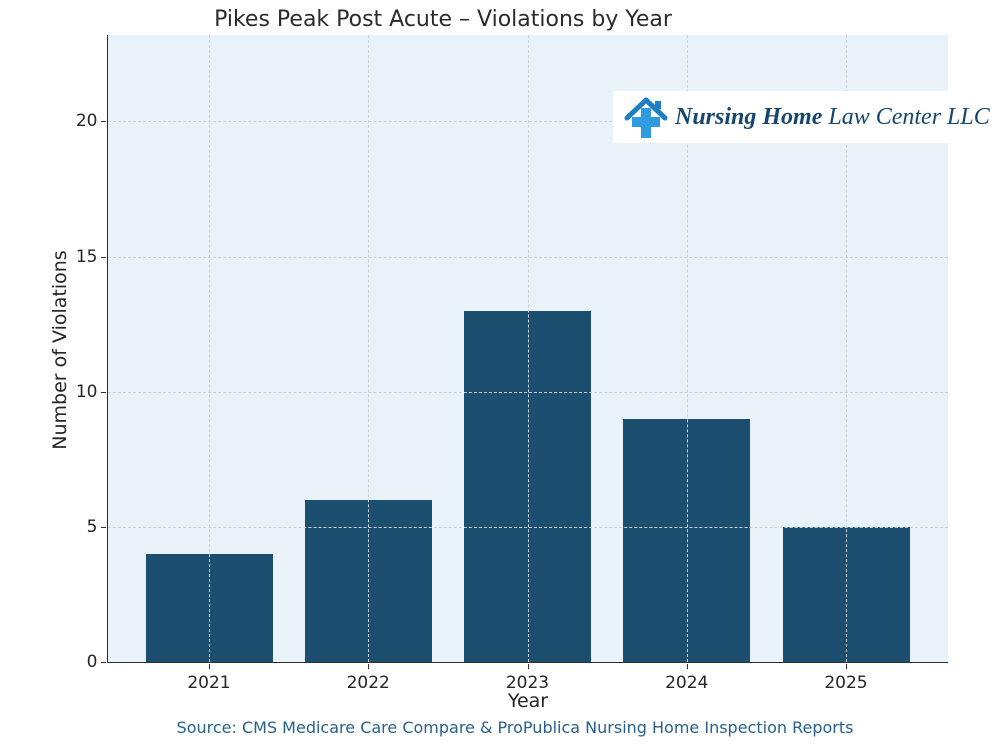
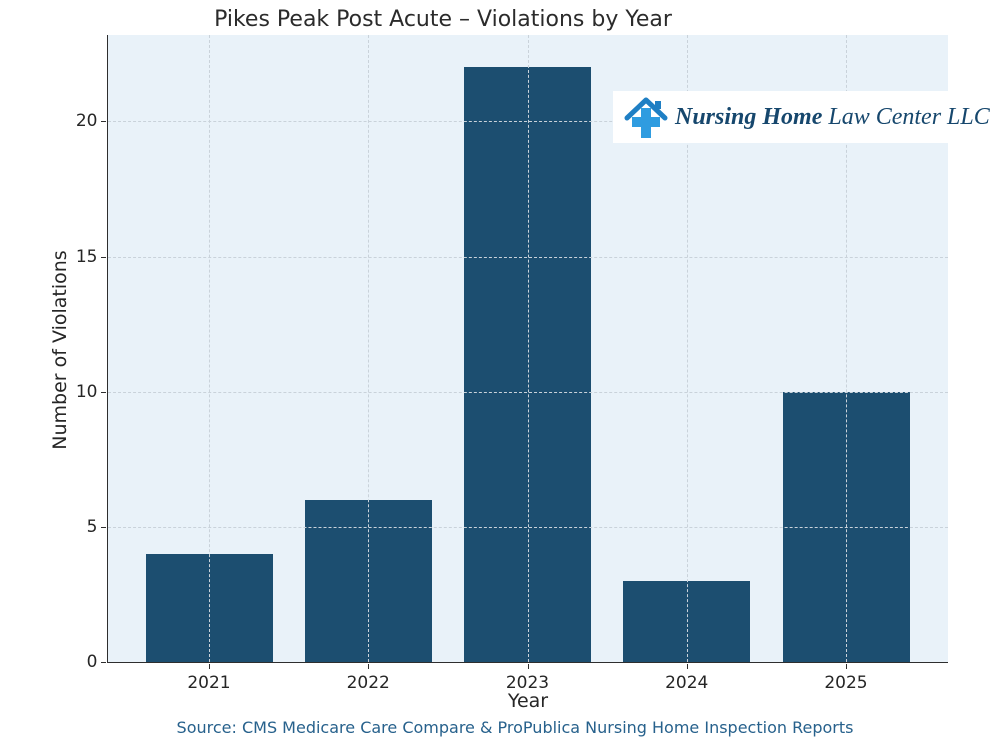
2023: 13 -> 22
2024: 9 -> 3
2025: 5 -> 10
